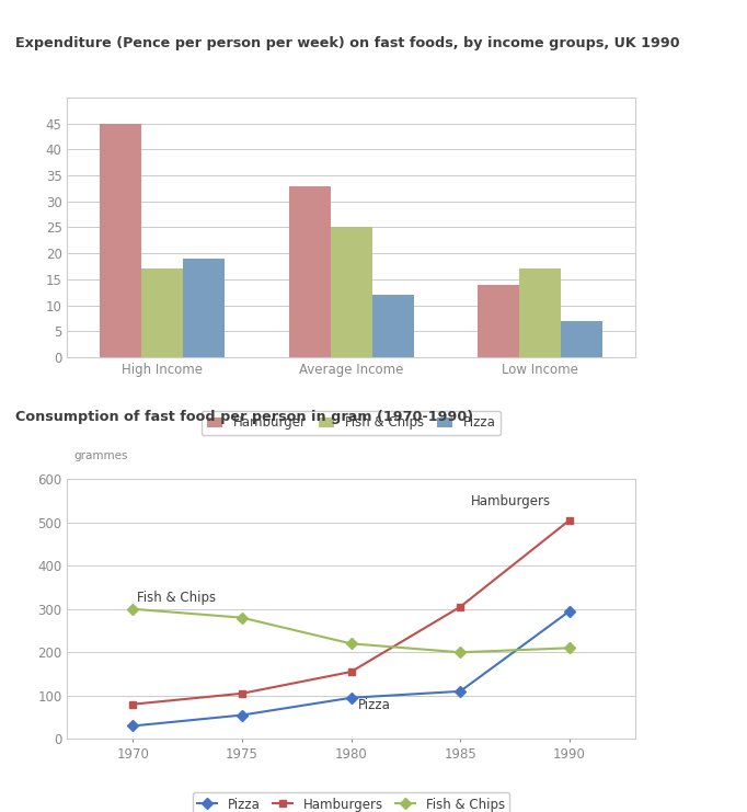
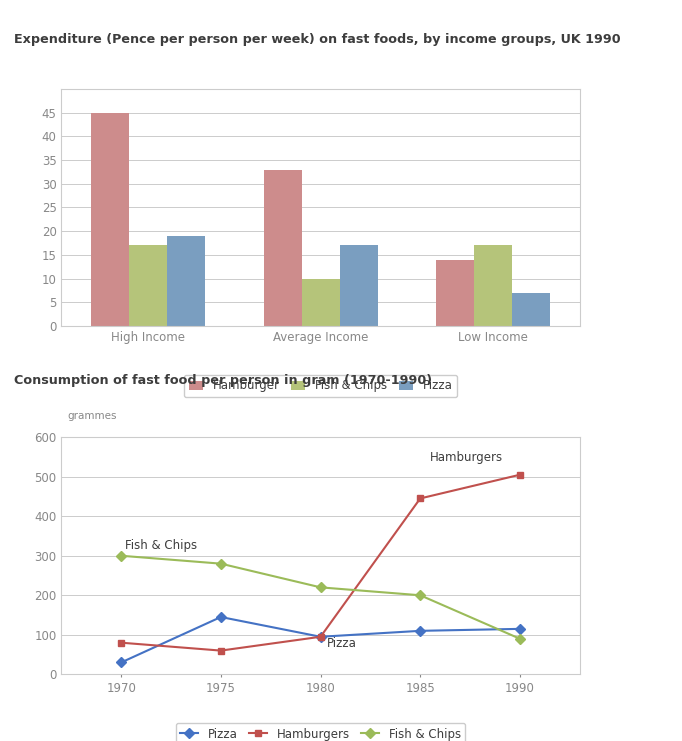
Fish & Chips/Average Income: 25 -> 10
Pizza/Average Income: 12 -> 17
Pizza/1975: 55 -> 145
Hamburgers/1975: 105 -> 60
Hamburgers/1980: 155 -> 95
Hamburgers/1985: 305 -> 445
Pizza/1990: 295 -> 115
Fish & Chips/1990: 210 -> 90
